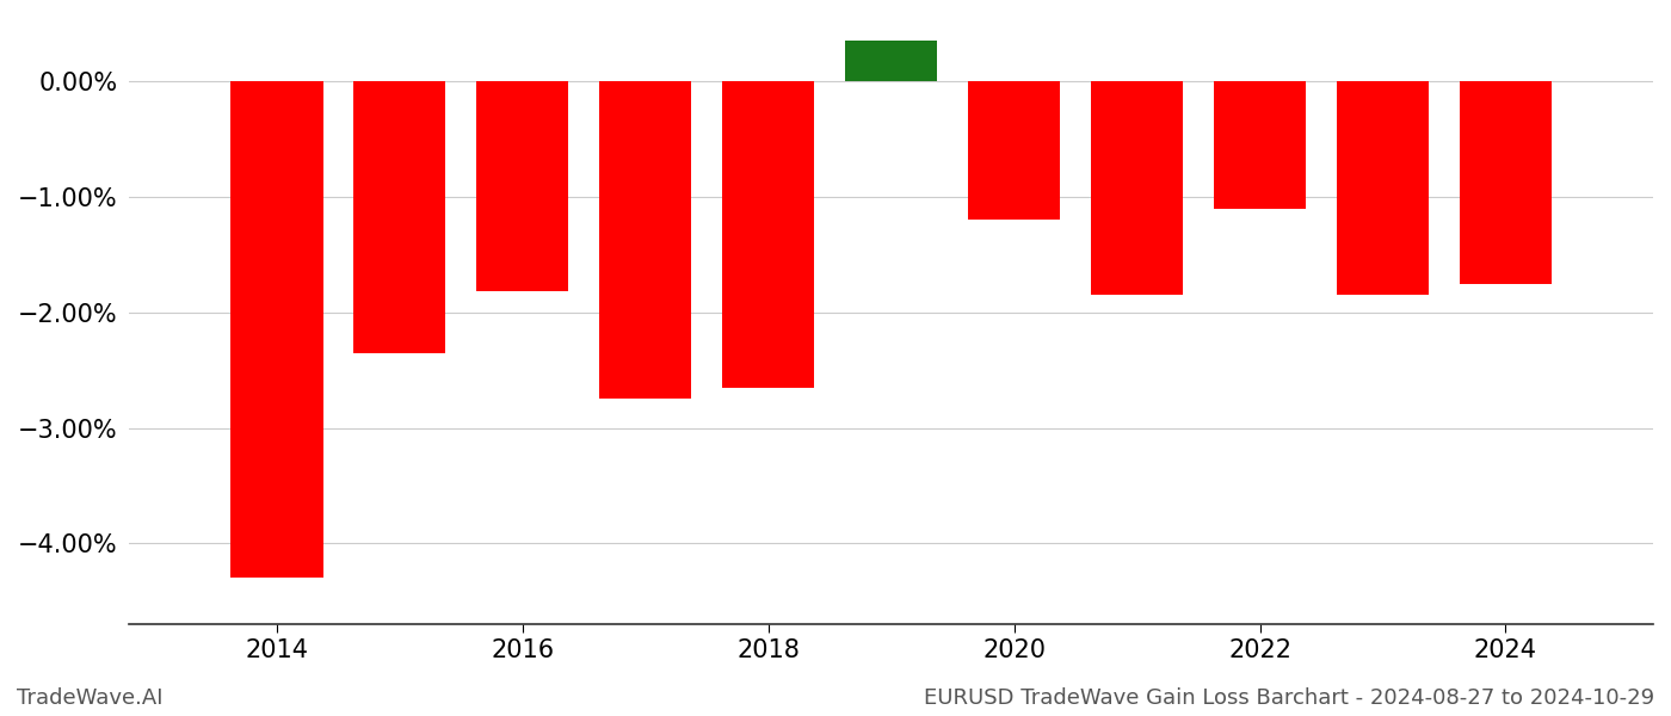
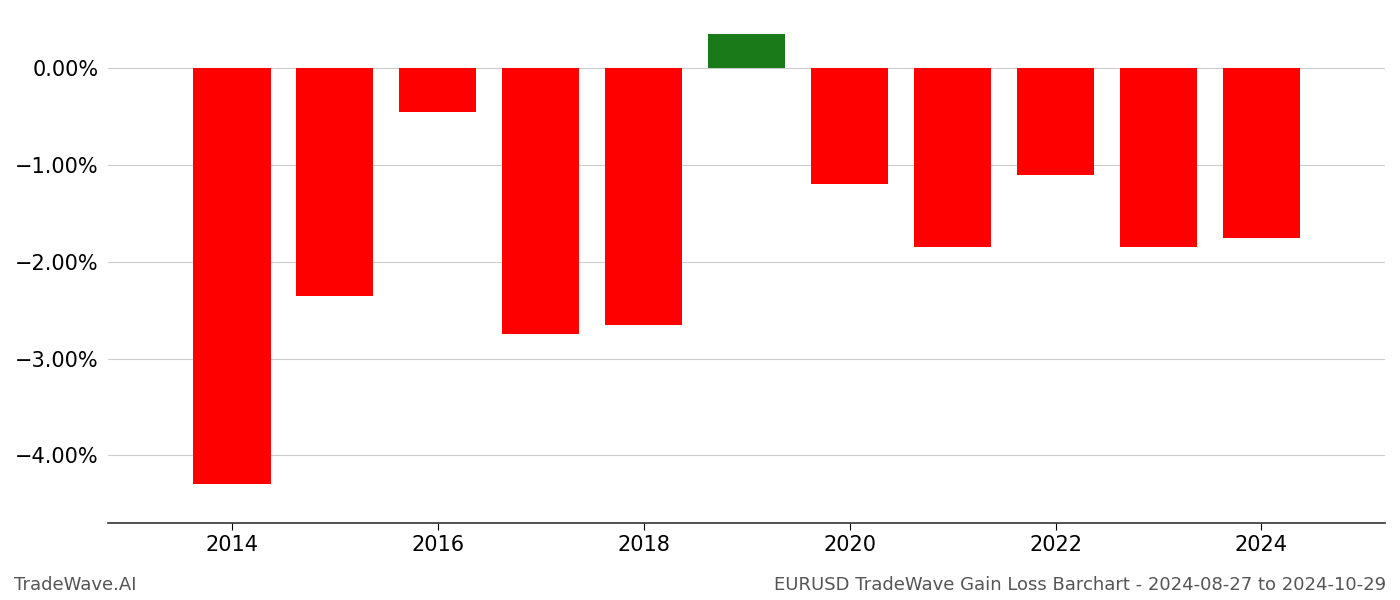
2016: -1.82% -> -0.45%
